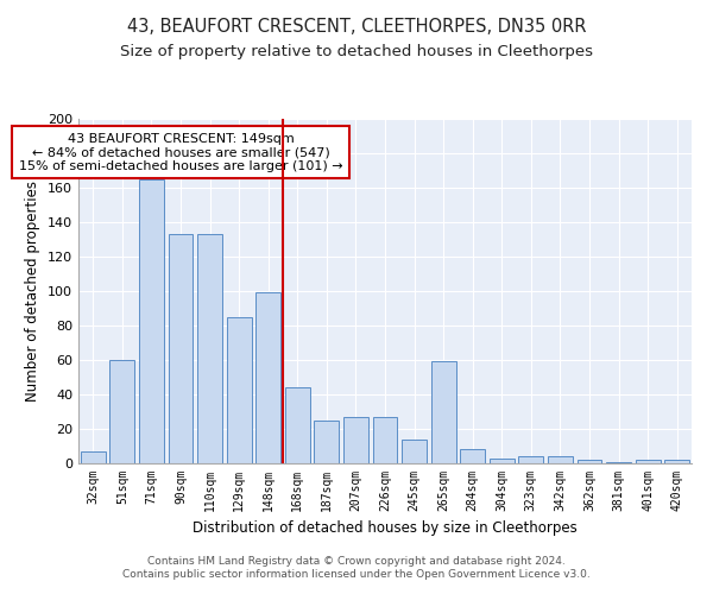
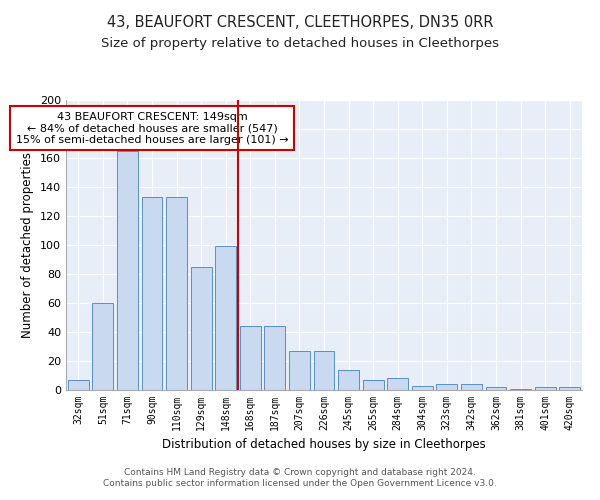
187sqm: 25 -> 44
265sqm: 59 -> 7
